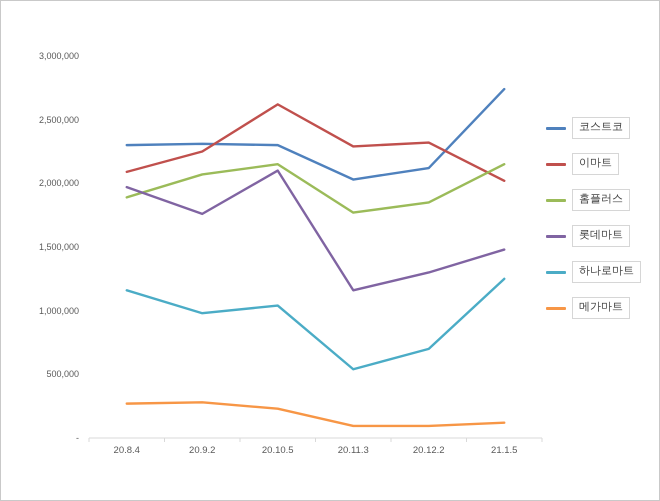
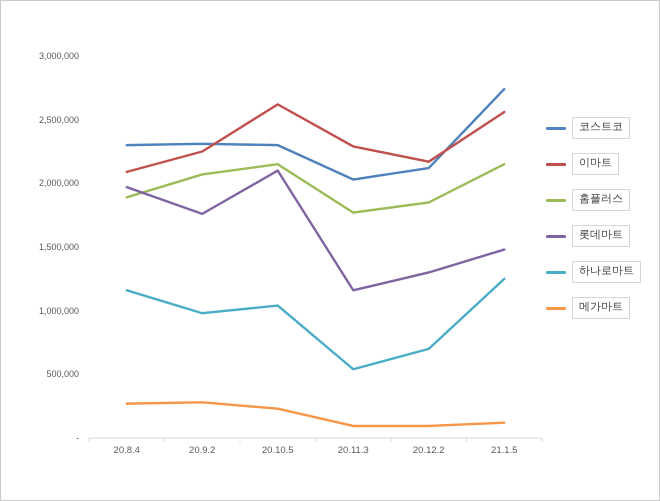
이마트/20.12.2: 2320000 -> 2170000
이마트/21.1.5: 2020000 -> 2560000
